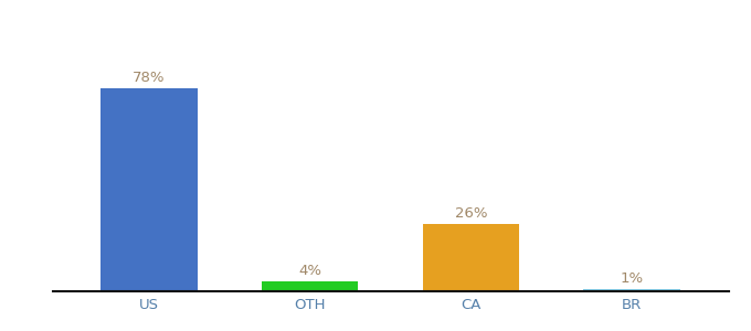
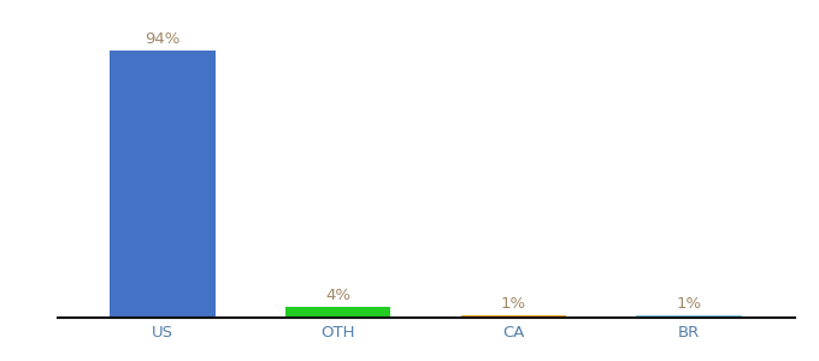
US: 78% -> 94%
CA: 26% -> 1%
